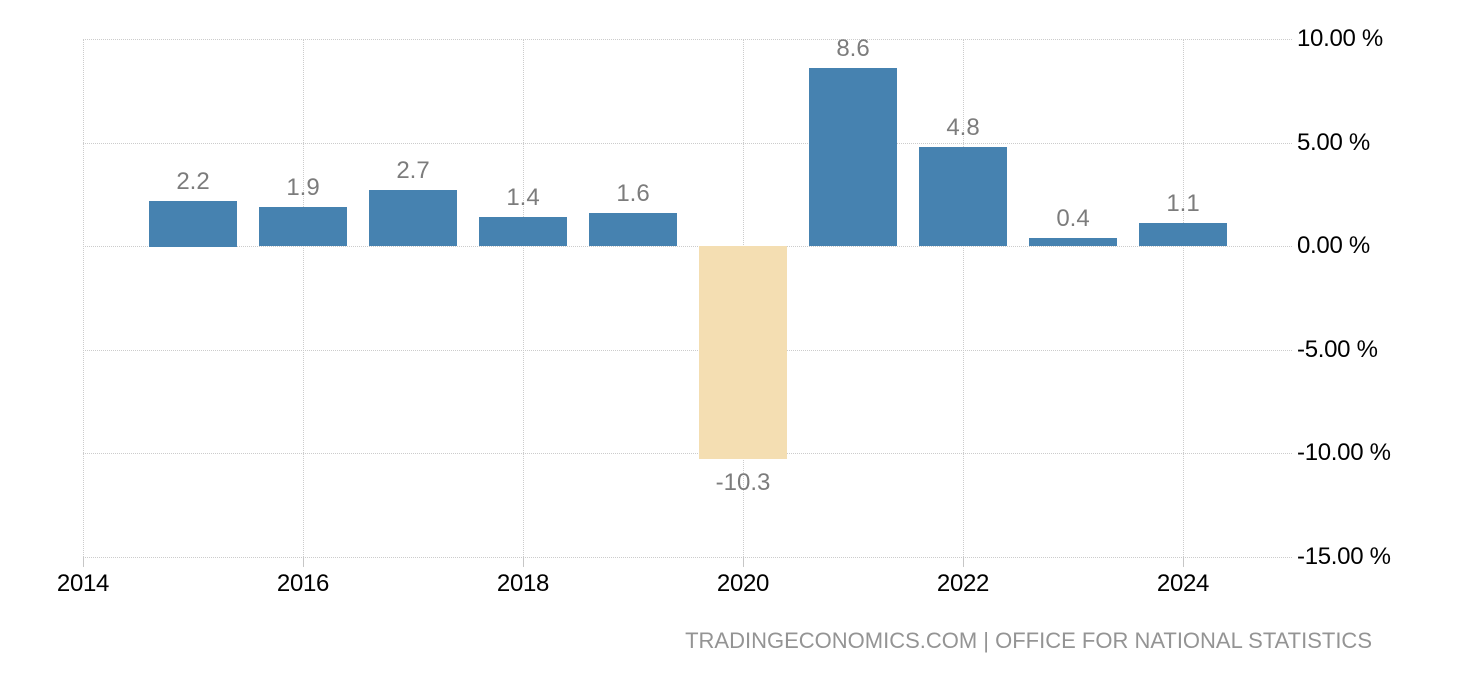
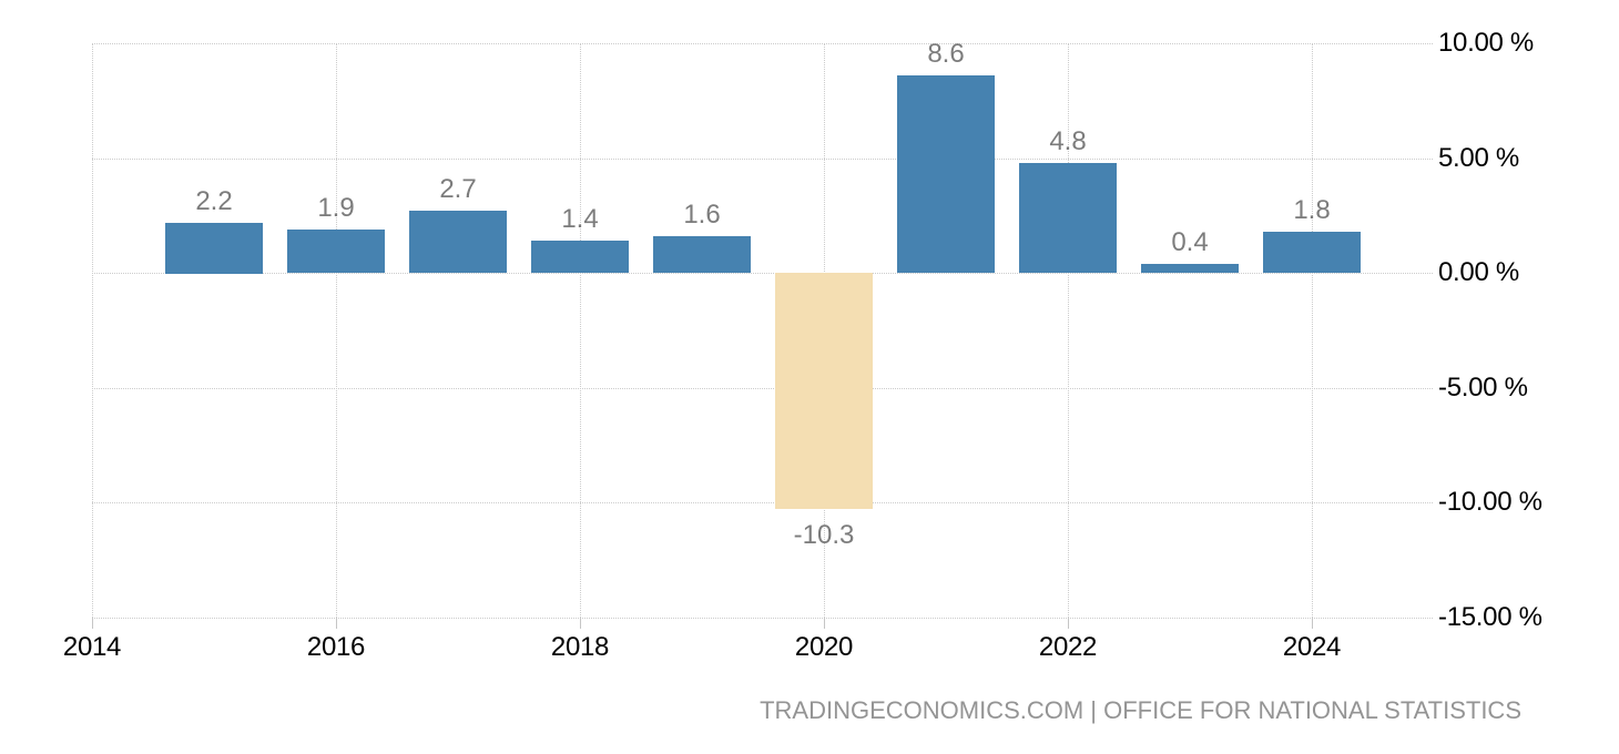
2024: 1.1 -> 1.8
